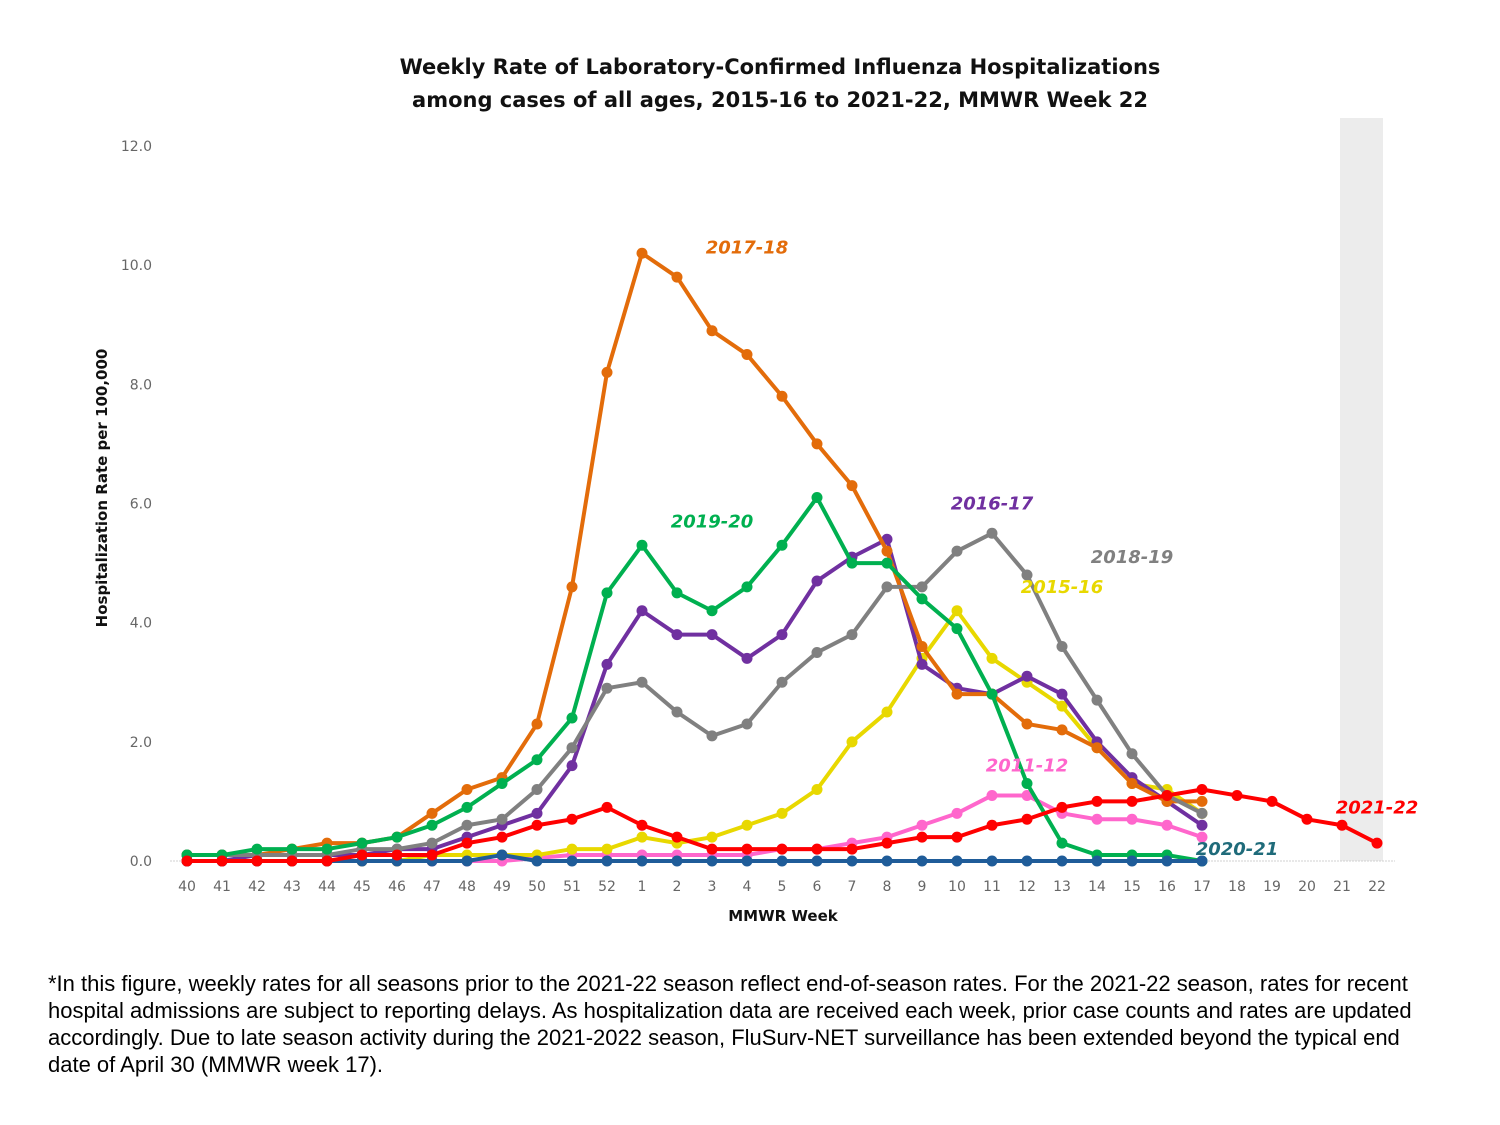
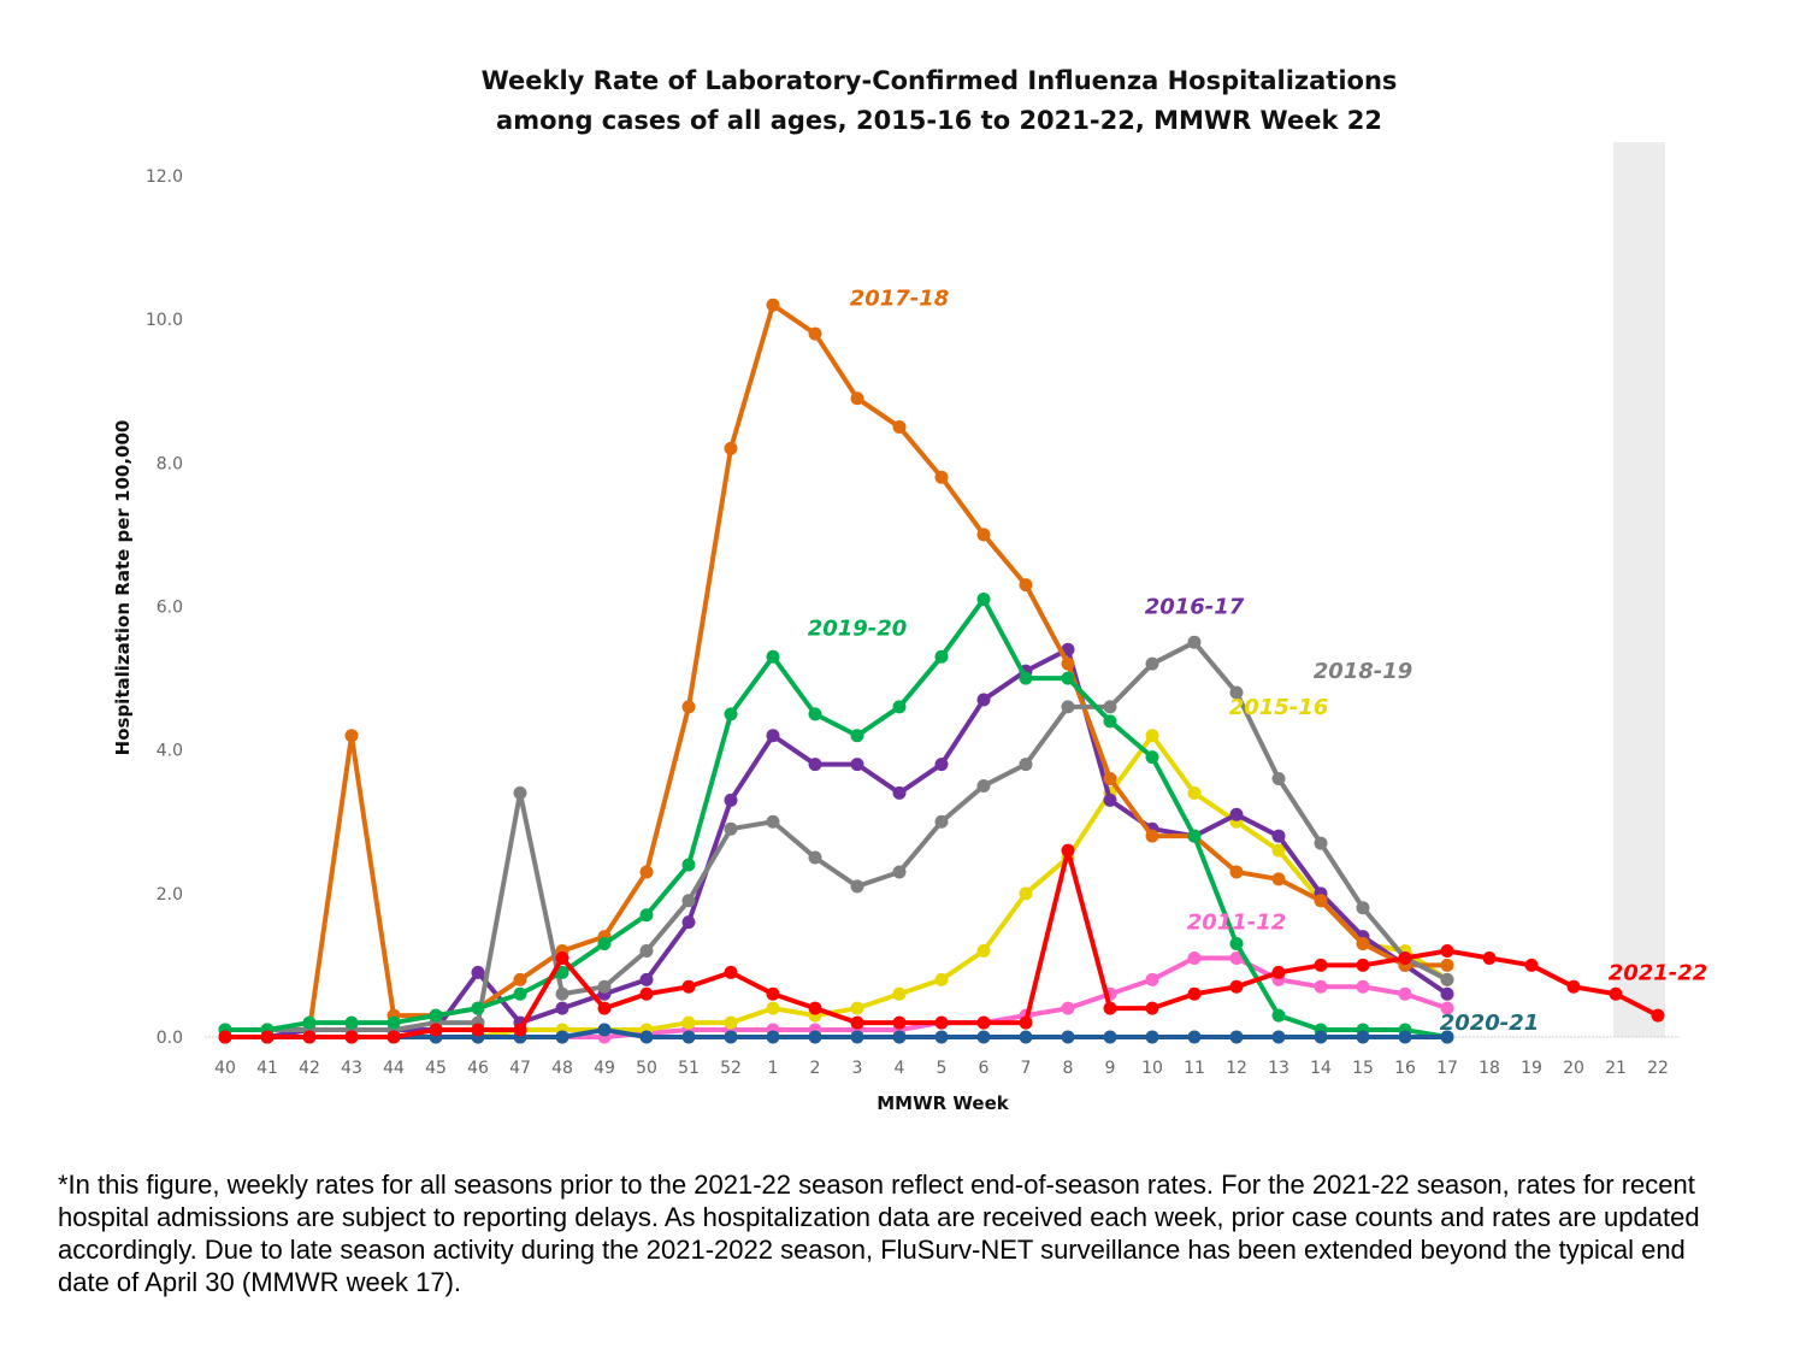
2017-18/43: 0.2 -> 4.2
2016-17/46: 0.2 -> 0.9
2018-19/47: 0.3 -> 3.4
2021-22/48: 0.3 -> 1.1
2021-22/8: 0.3 -> 2.6
